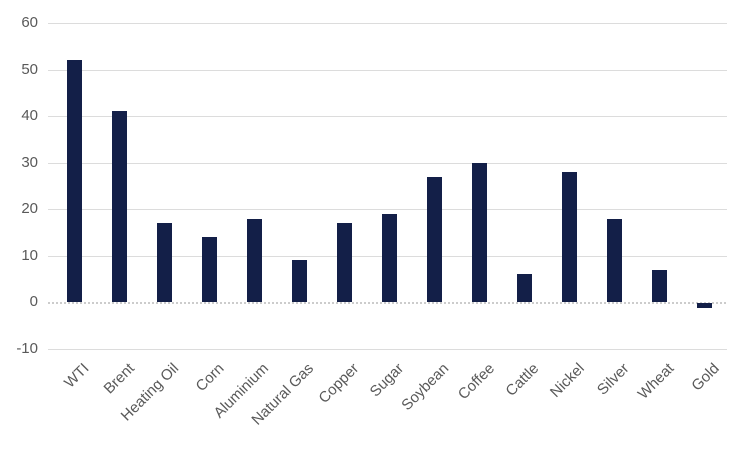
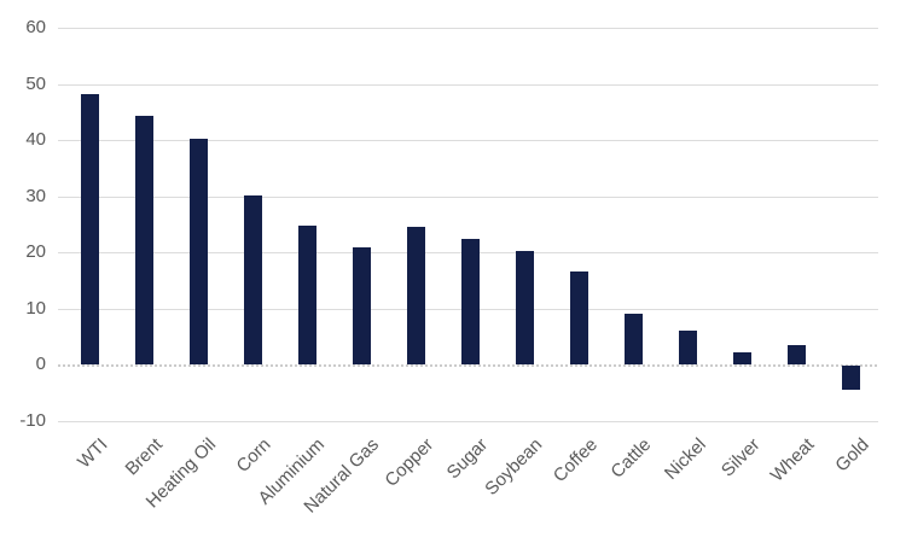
WTI: 52 -> 48
Brent: 41 -> 44
Heating Oil: 17 -> 40
Corn: 14 -> 30
Aluminium: 18 -> 25
Natural Gas: 9 -> 21
Copper: 17 -> 24
Sugar: 19 -> 22
Soybean: 27 -> 20
Coffee: 30 -> 16
Cattle: 6 -> 9
Nickel: 28 -> 6
Silver: 18 -> 2
Wheat: 7 -> 3
Gold: -1 -> -4
